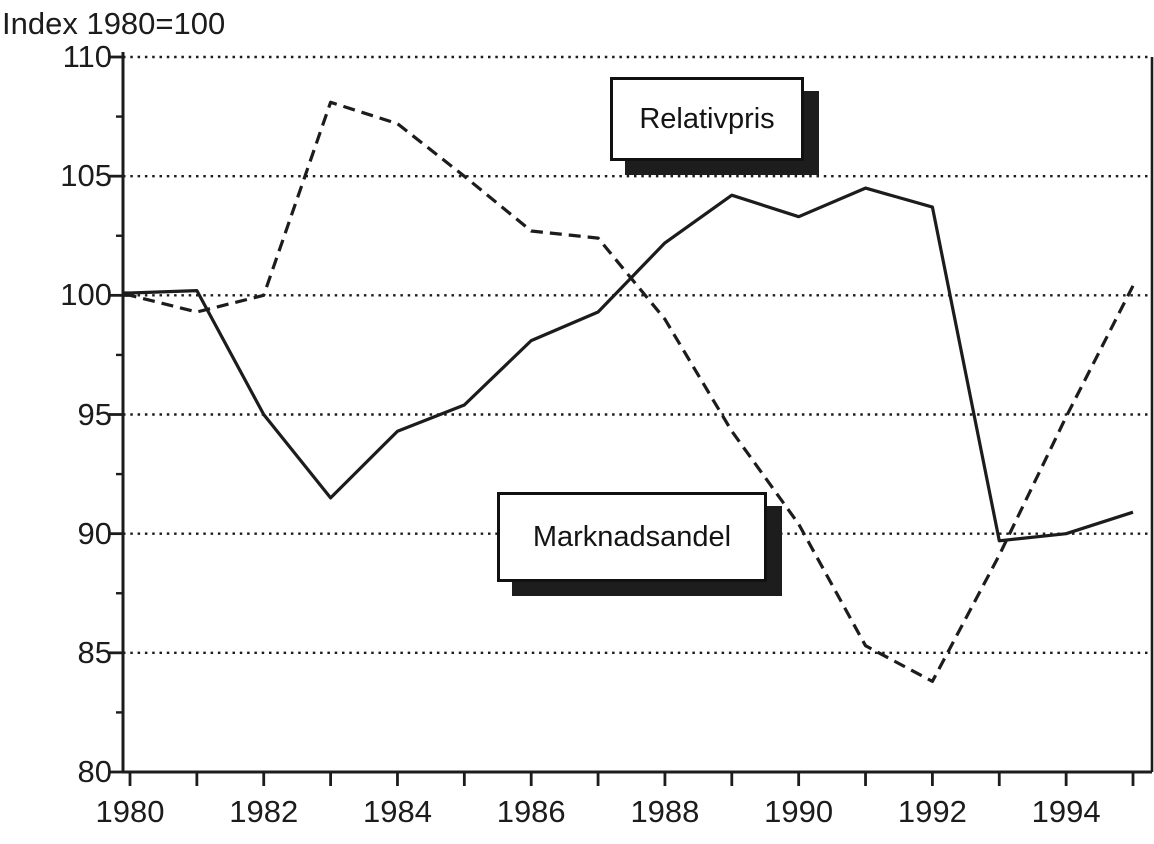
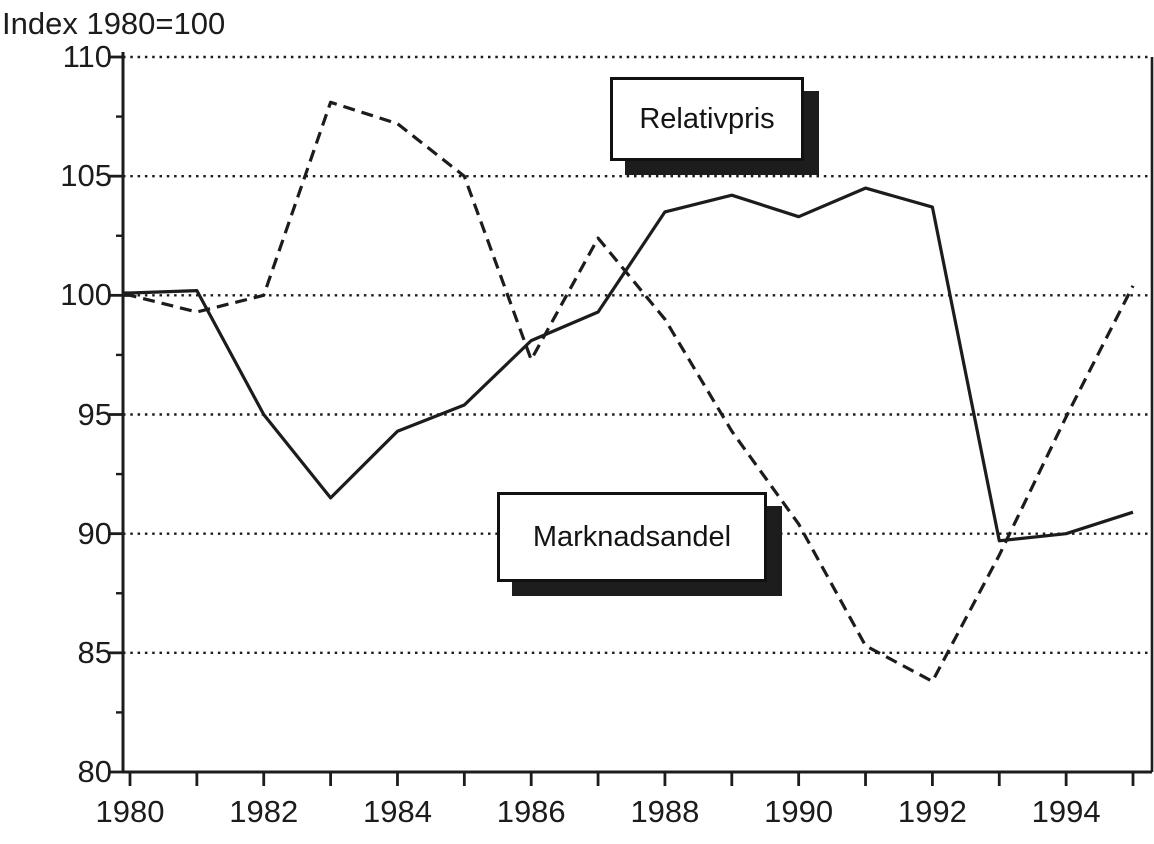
Relativpris/1986: 102.7 -> 97.3
Marknadsandel/1988: 102.2 -> 103.5
